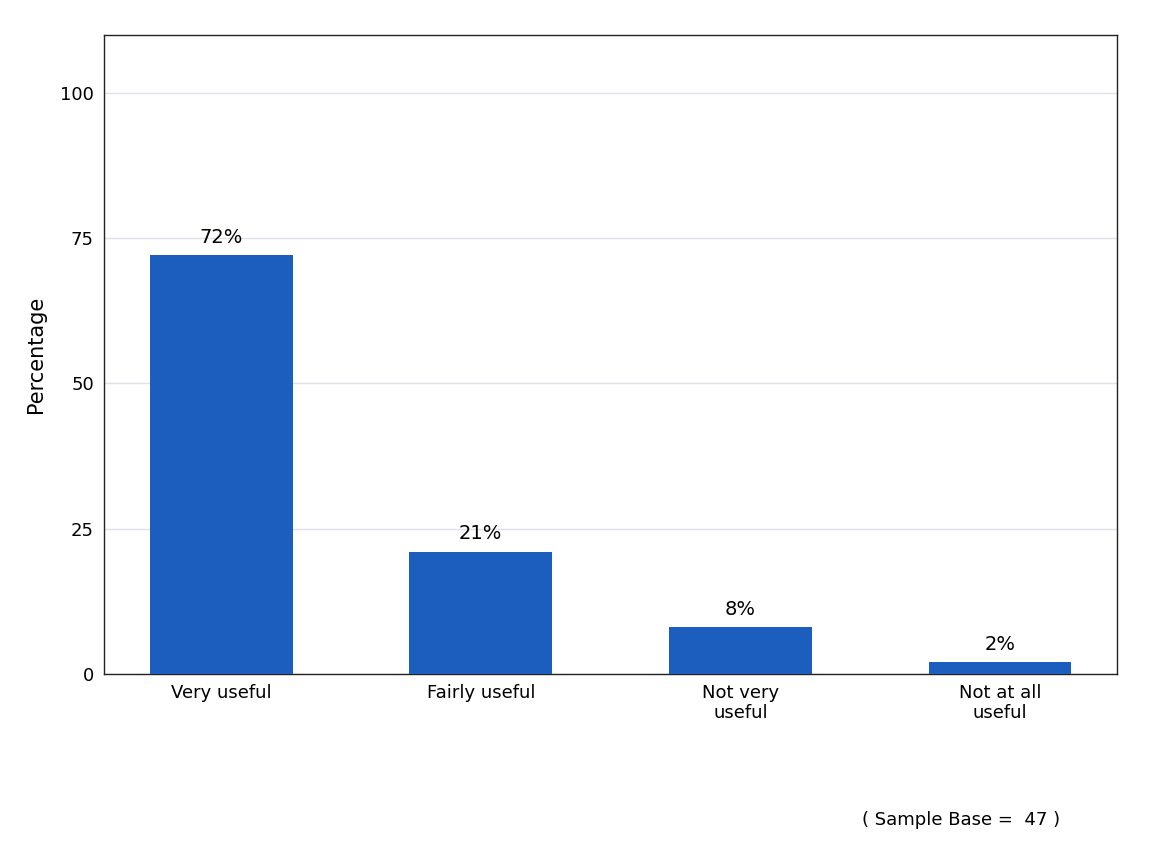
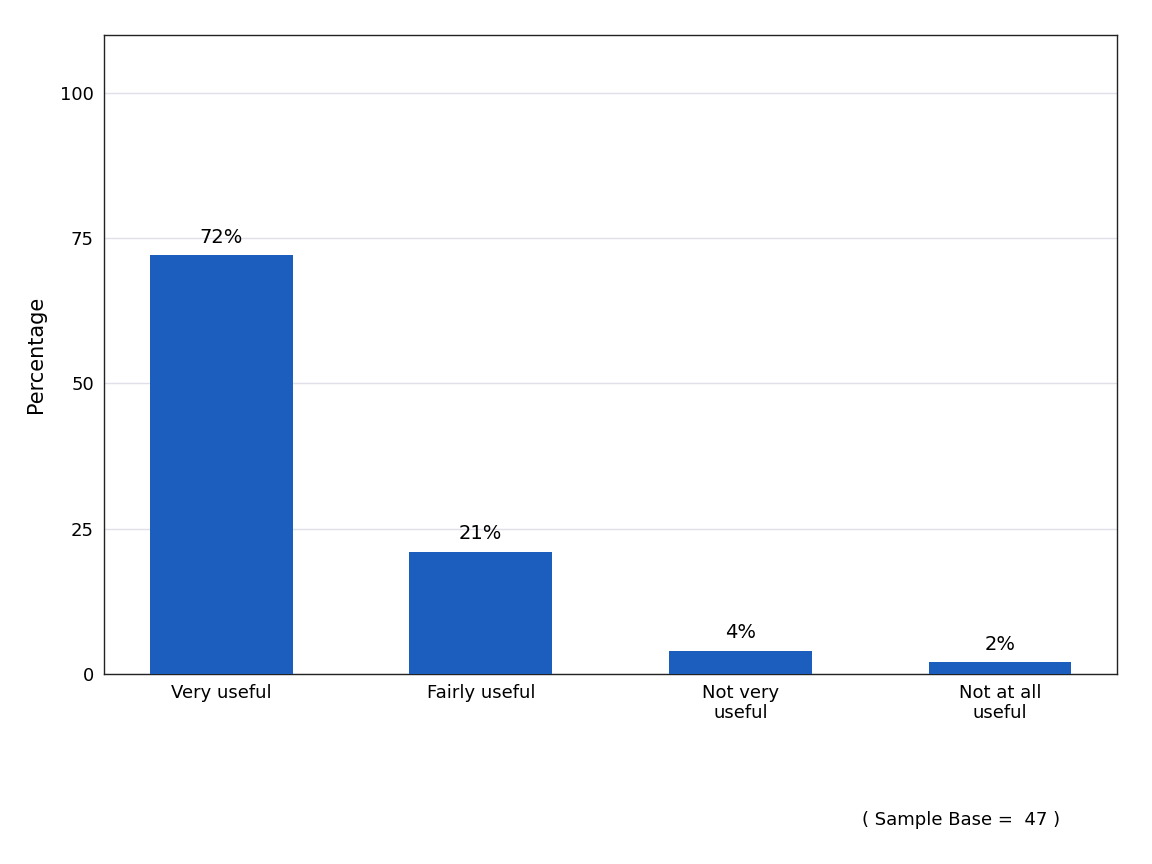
Not very useful: 8% -> 4%
